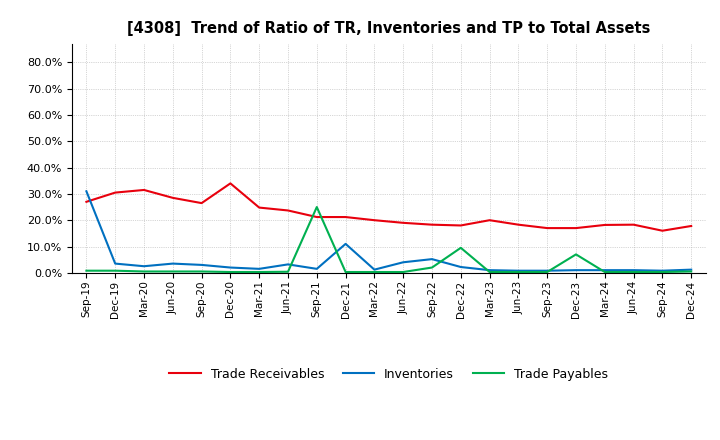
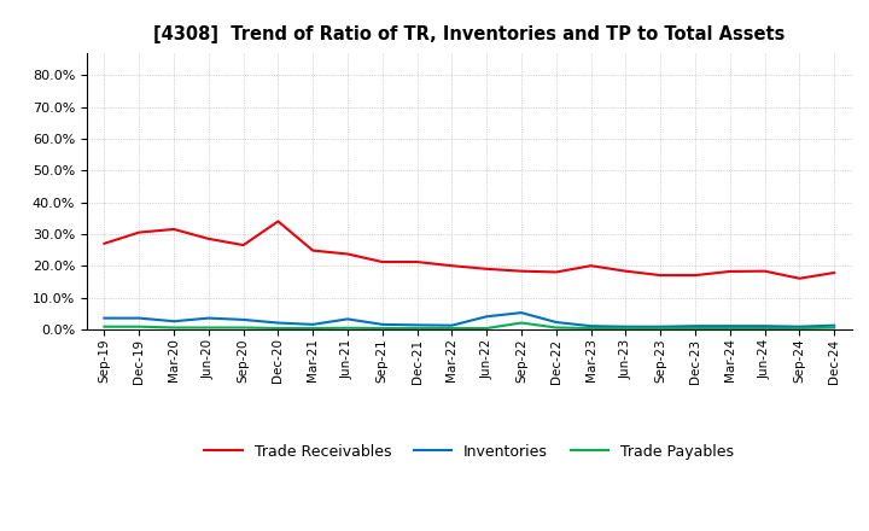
Inventories/Sep-19: 31.0% -> 3.5%
Trade Payables/Sep-21: 25.0% -> 0.3%
Inventories/Dec-21: 11.0% -> 1.3%
Trade Payables/Dec-22: 9.5% -> 0.5%
Trade Payables/Dec-23: 7.0% -> 0.3%
